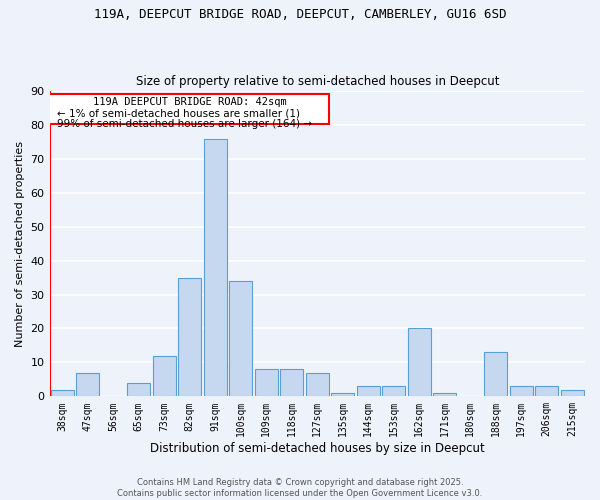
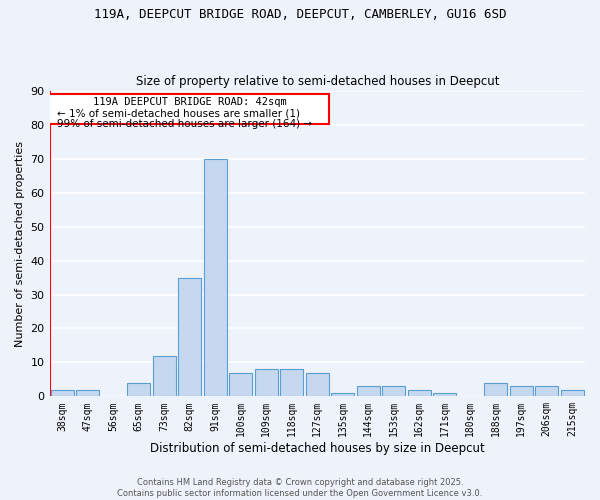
47sqm: 7 -> 2
91sqm: 76 -> 70
100sqm: 34 -> 7
162sqm: 20 -> 2
188sqm: 13 -> 4
